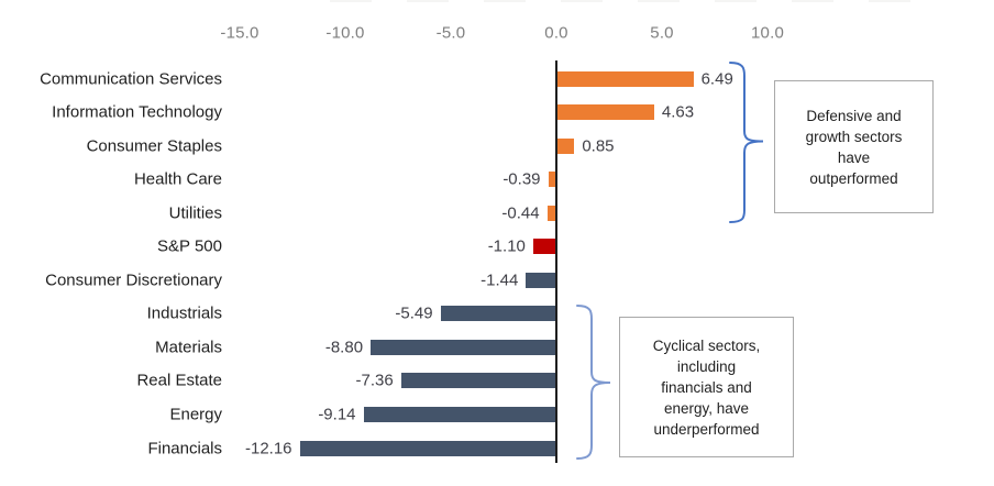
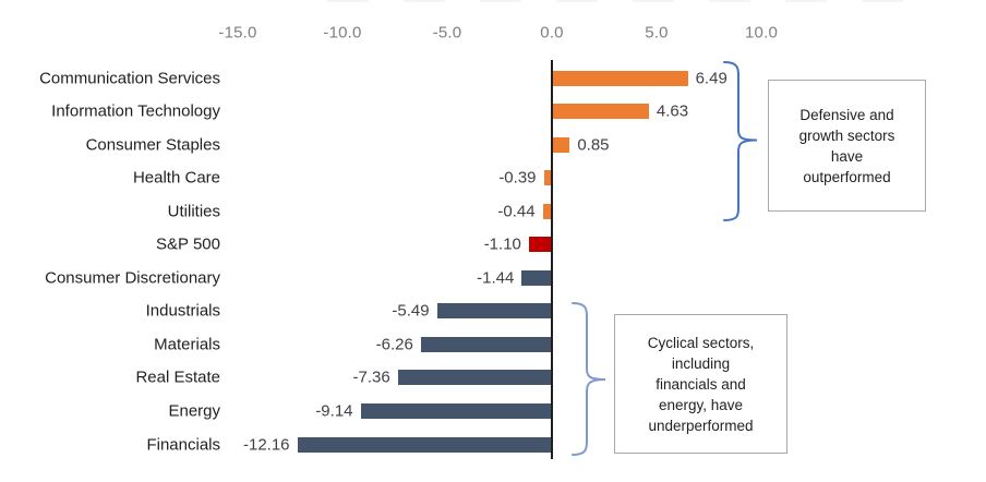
Materials: -8.80 -> -6.26
